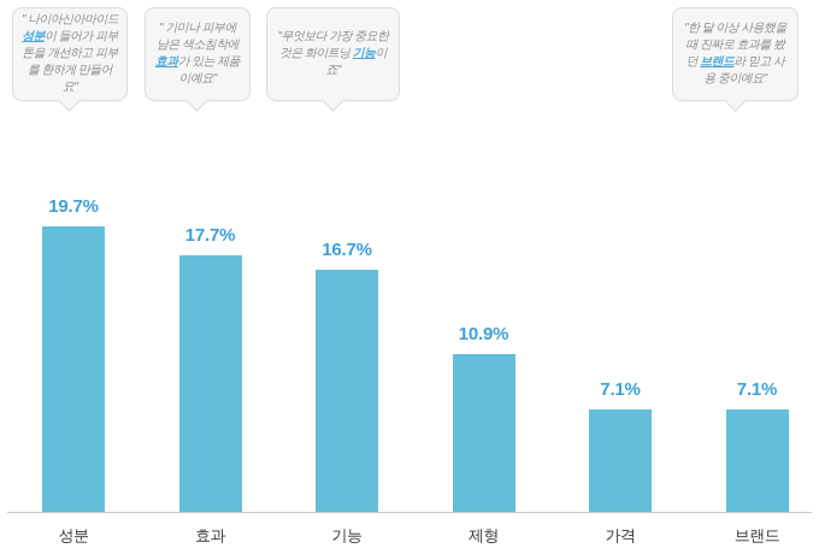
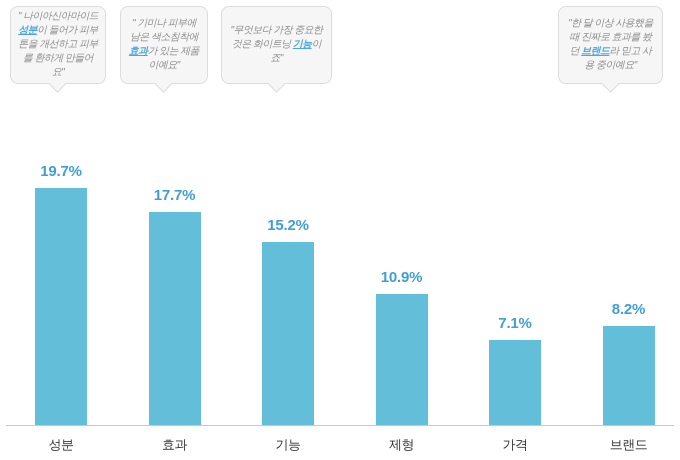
기능: 16.7% -> 15.2%
브랜드: 7.1% -> 8.2%
